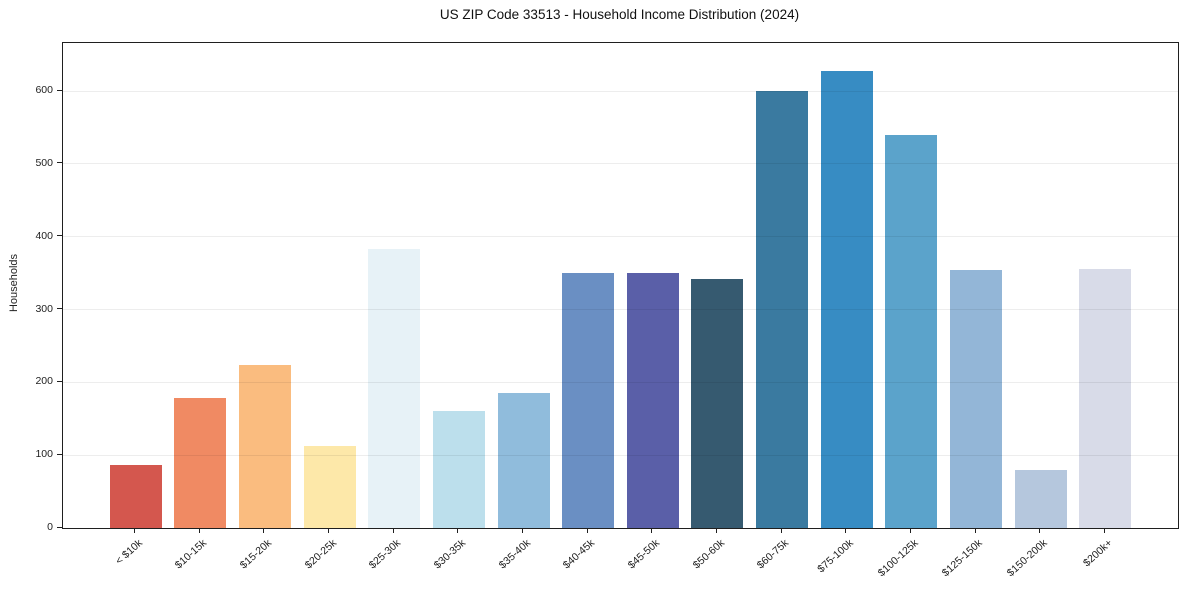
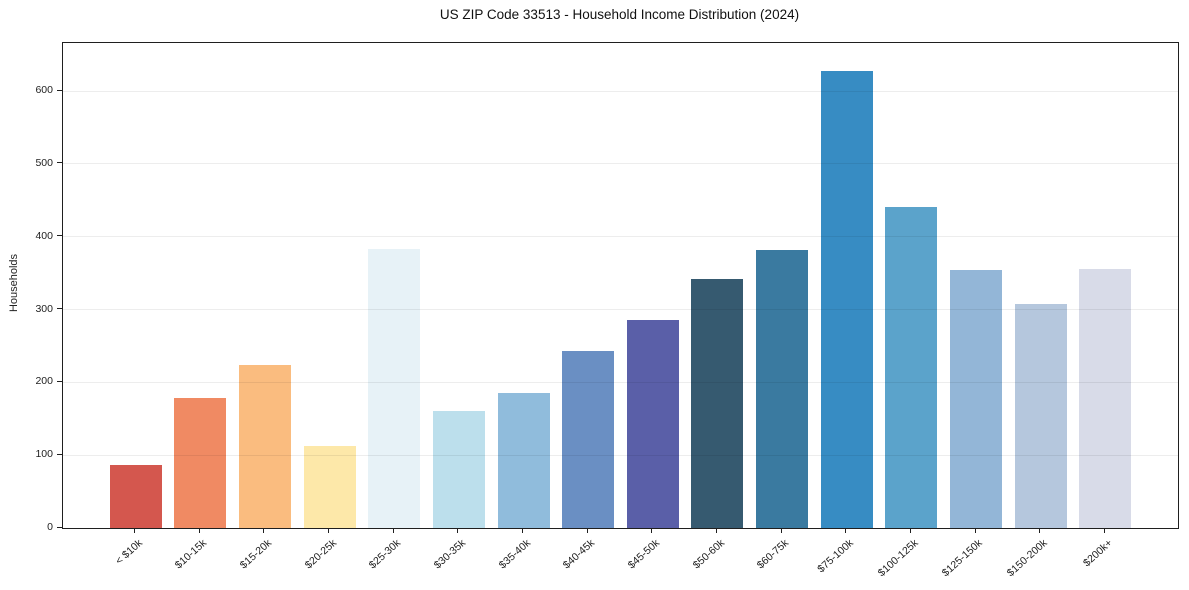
$40-45k: 350 -> 240
$45-50k: 350 -> 290
$60-75k: 600 -> 380
$100-125k: 540 -> 440
$150-200k: 80 -> 310
